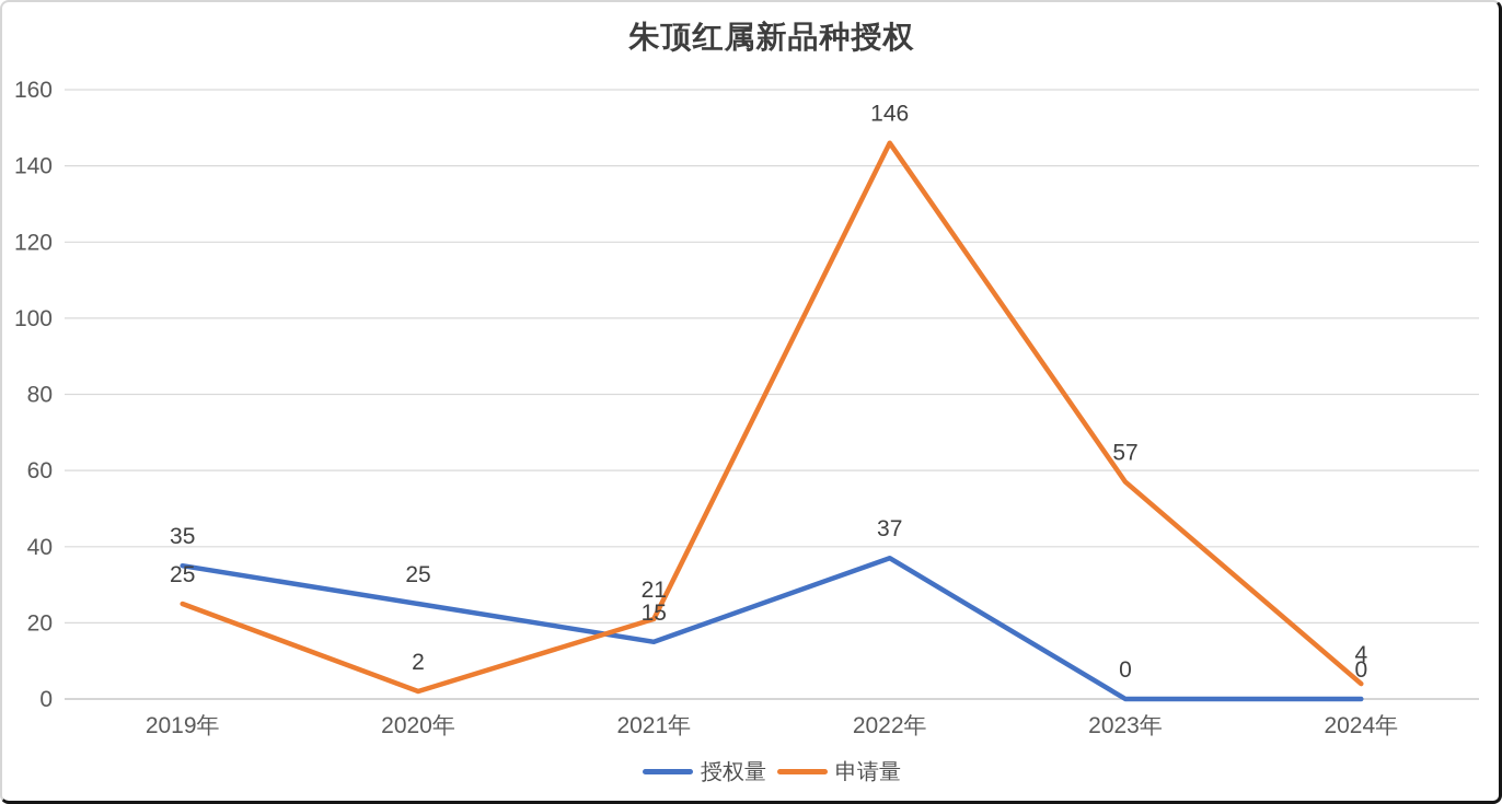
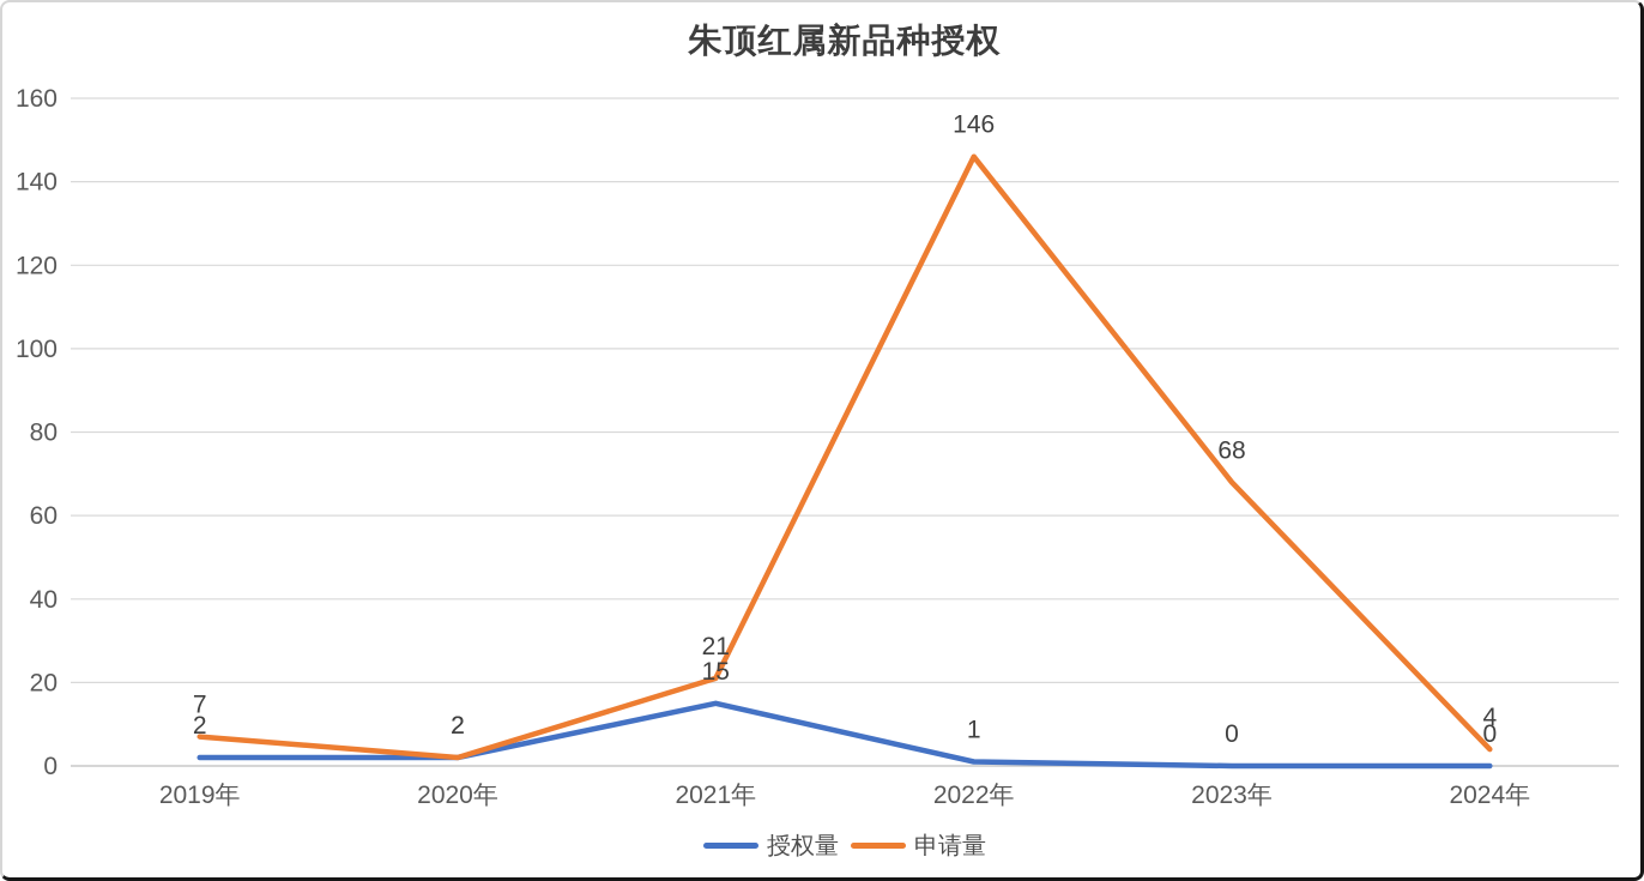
授权量/2019年: 35 -> 2
申请量/2019年: 25 -> 7
授权量/2020年: 25 -> 2
授权量/2022年: 37 -> 1
申请量/2023年: 57 -> 68
